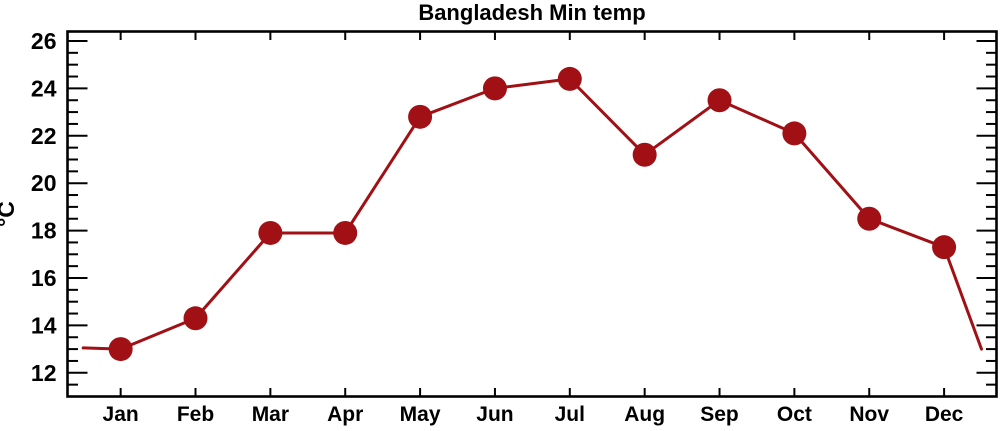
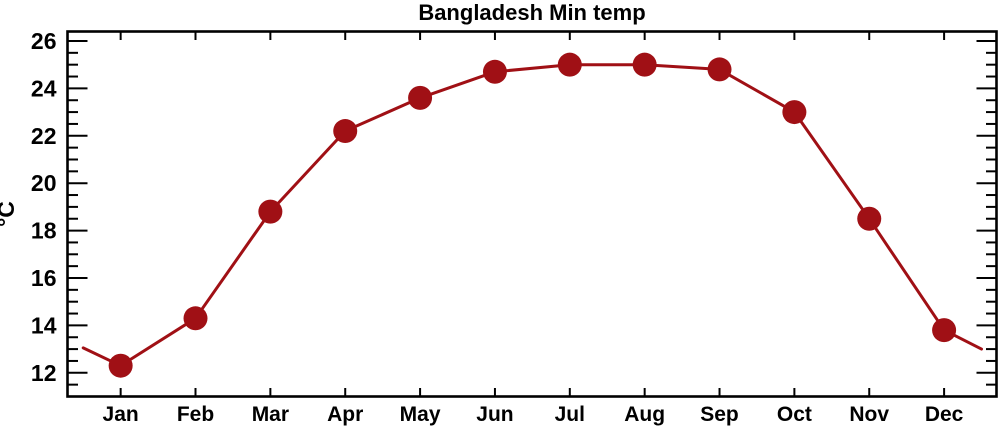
Jan: 13.0 -> 12.3
Mar: 17.9 -> 18.8
Apr: 17.9 -> 22.2
May: 22.8 -> 23.6
Jun: 24.0 -> 24.7
Jul: 24.4 -> 25.0
Aug: 21.2 -> 25.0
Sep: 23.5 -> 24.8
Oct: 22.1 -> 23.0
Dec: 17.3 -> 13.8
